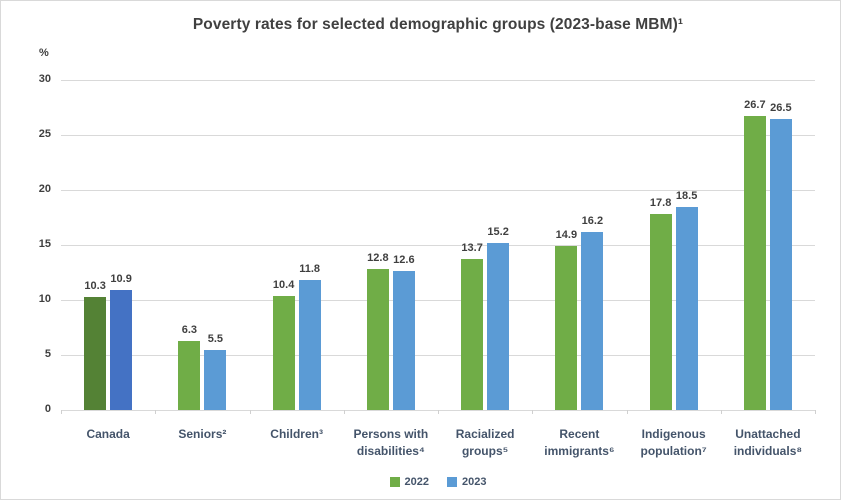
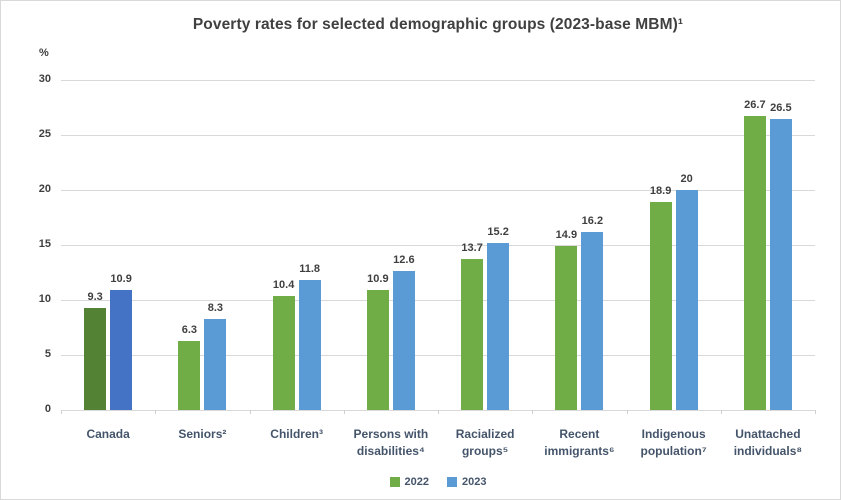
2022/Canada: 10.3 -> 9.3
2023/Seniors²: 5.5 -> 8.3
2022/Persons with disabilities⁴: 12.8 -> 10.9
2022/Indigenous population⁷: 17.8 -> 18.9
2023/Indigenous population⁷: 18.5 -> 20
